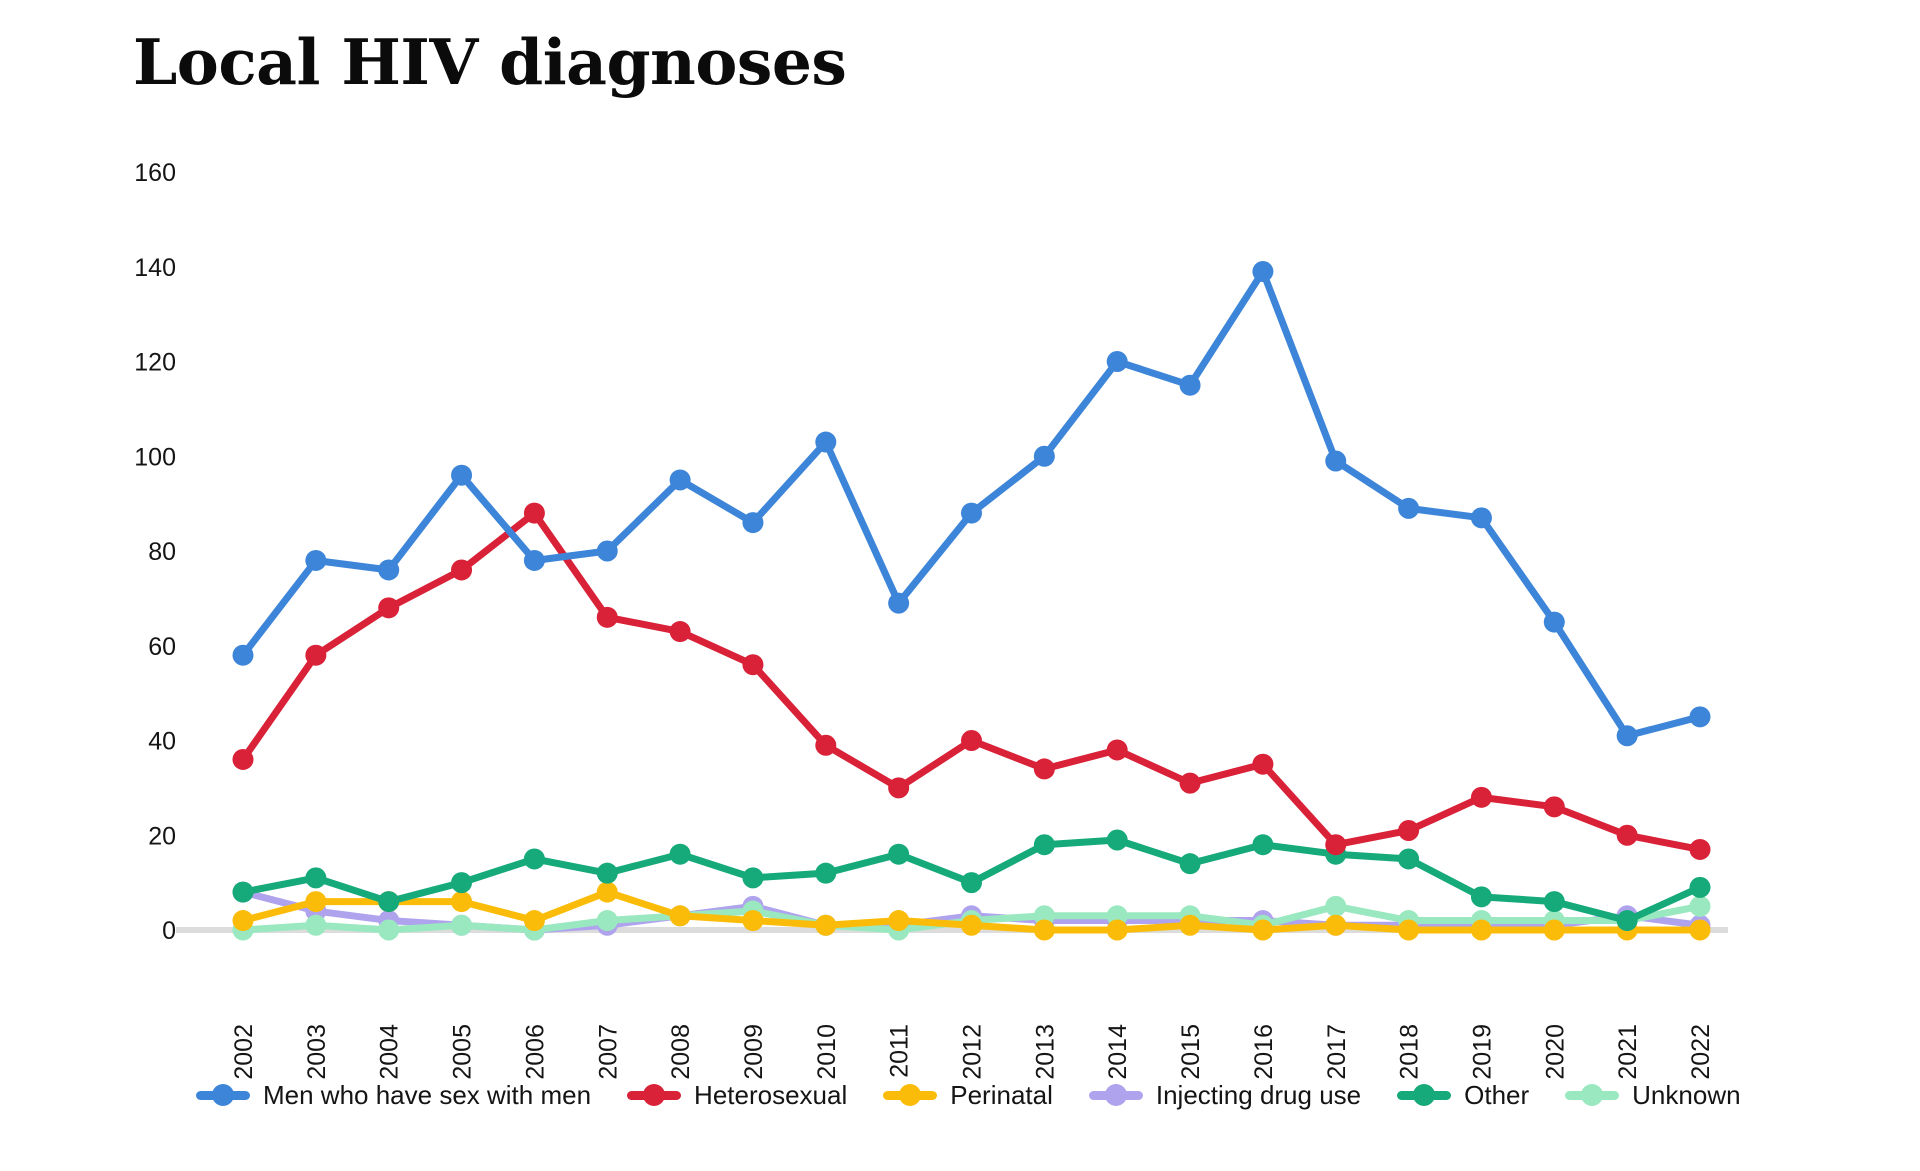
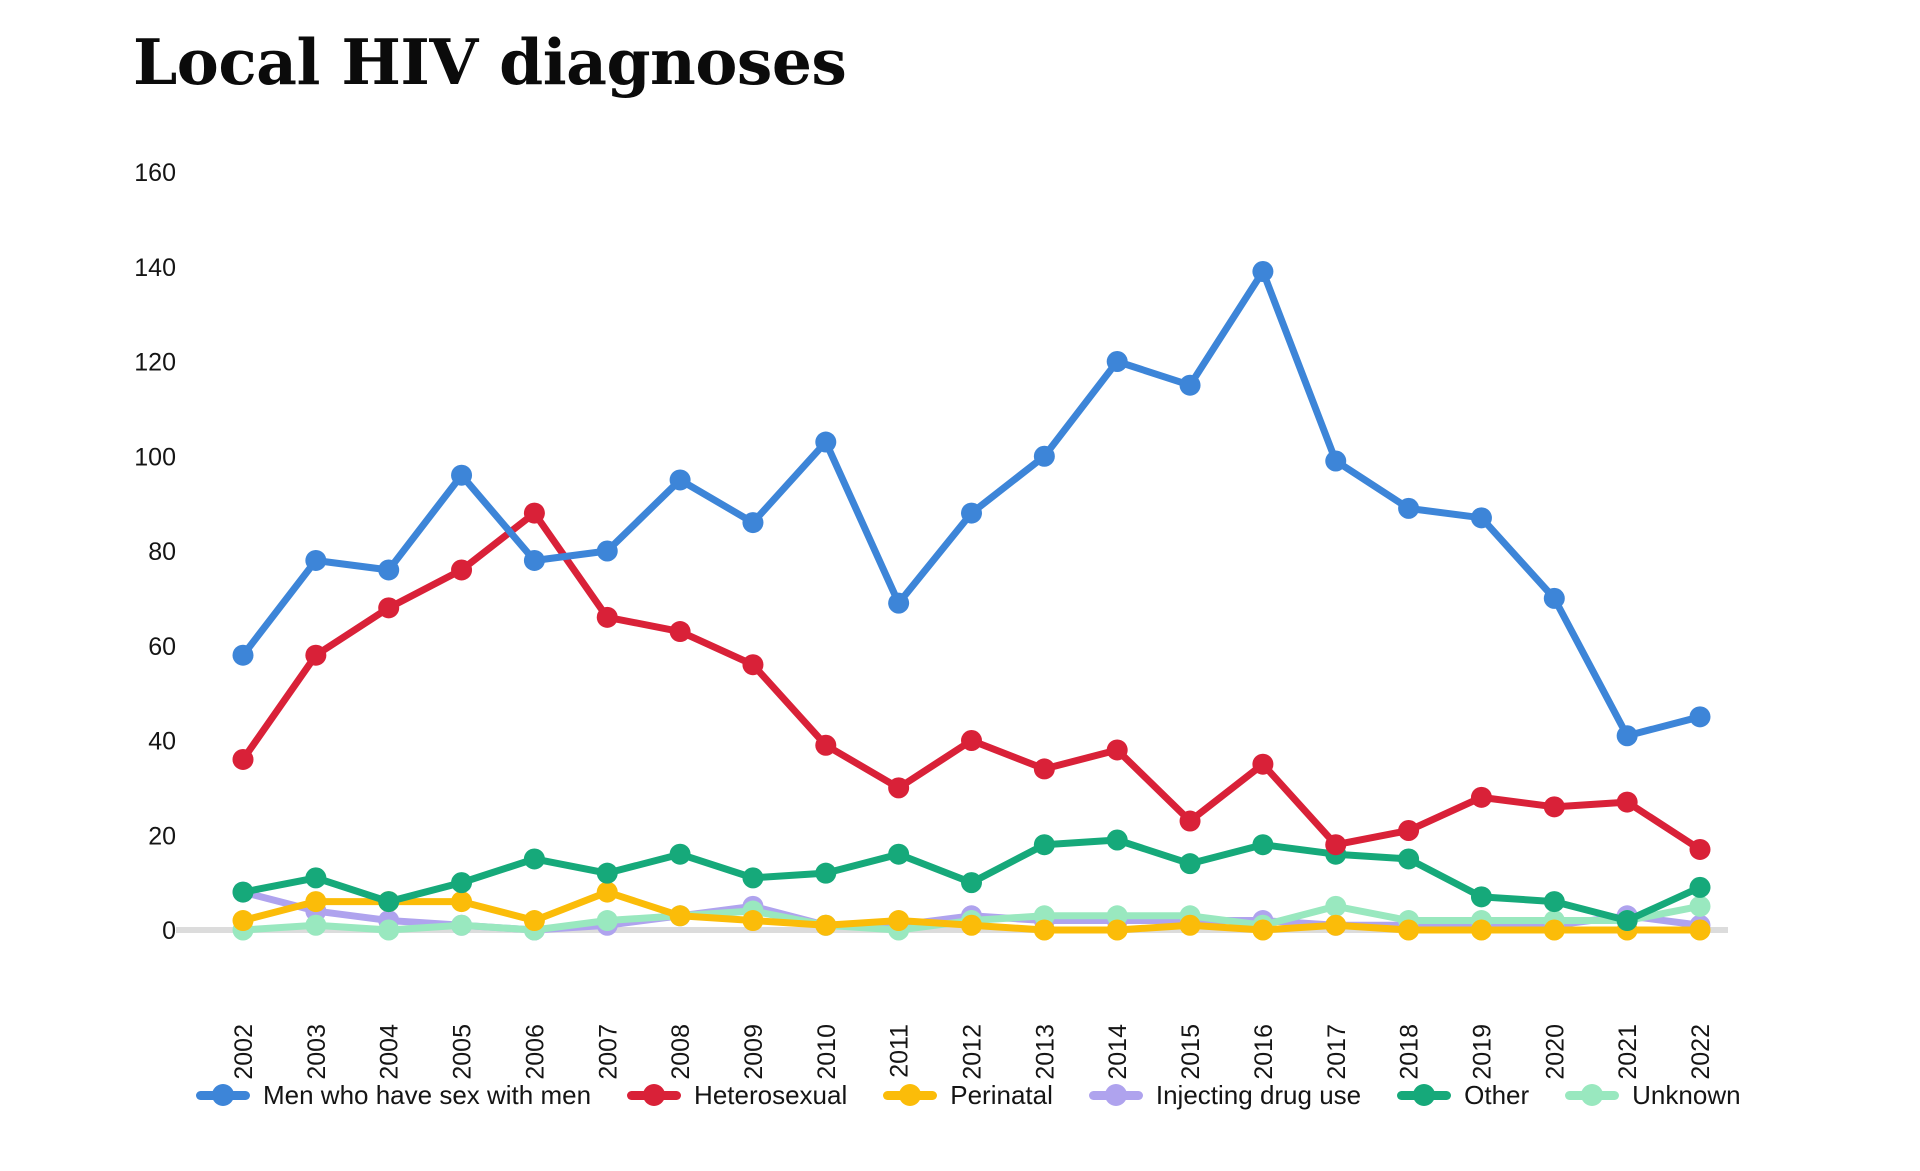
Heterosexual/2015: 31 -> 23
Men who have sex with men/2020: 65 -> 70
Heterosexual/2021: 20 -> 27
